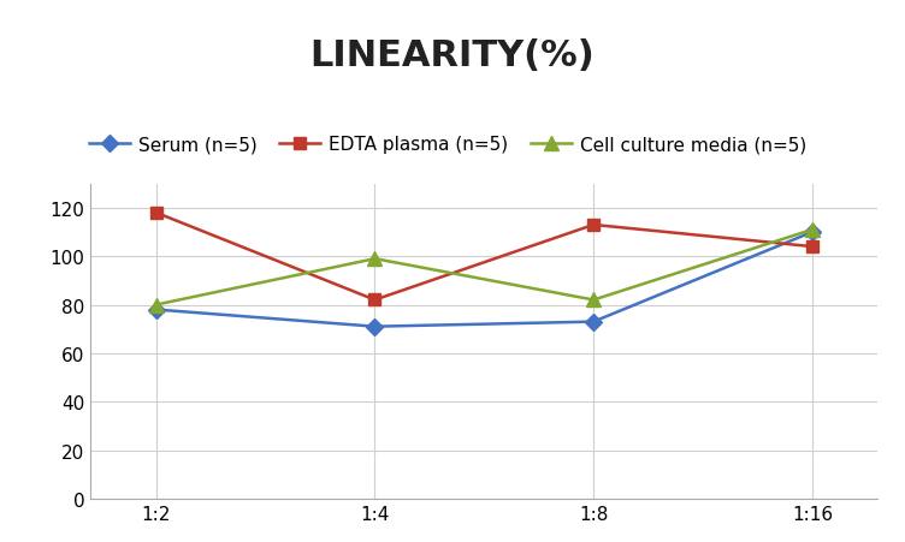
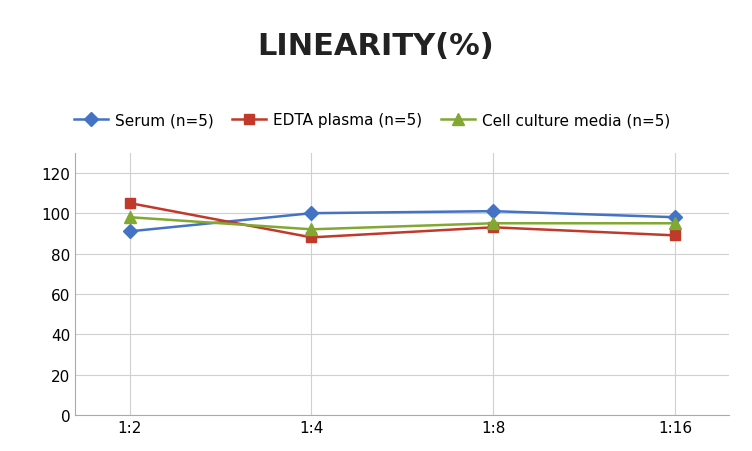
Serum (n=5)/1:2: 78 -> 91
EDTA plasma (n=5)/1:2: 118 -> 105
Cell culture media (n=5)/1:2: 80 -> 98
Serum (n=5)/1:4: 71 -> 100
EDTA plasma (n=5)/1:4: 82 -> 88
Cell culture media (n=5)/1:4: 99 -> 92
Serum (n=5)/1:8: 73 -> 101
EDTA plasma (n=5)/1:8: 113 -> 93
Cell culture media (n=5)/1:8: 82 -> 95
Serum (n=5)/1:16: 110 -> 98
EDTA plasma (n=5)/1:16: 104 -> 89
Cell culture media (n=5)/1:16: 111 -> 95
